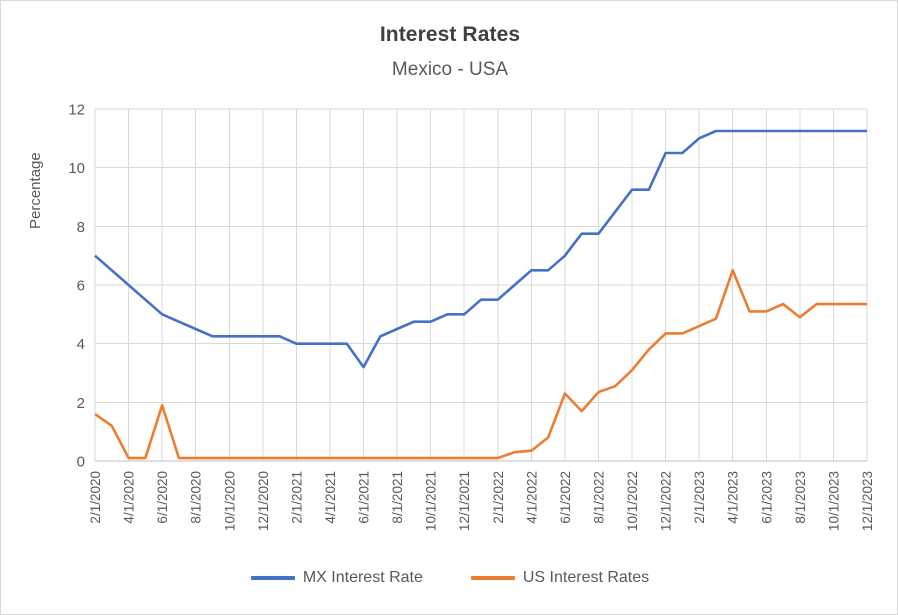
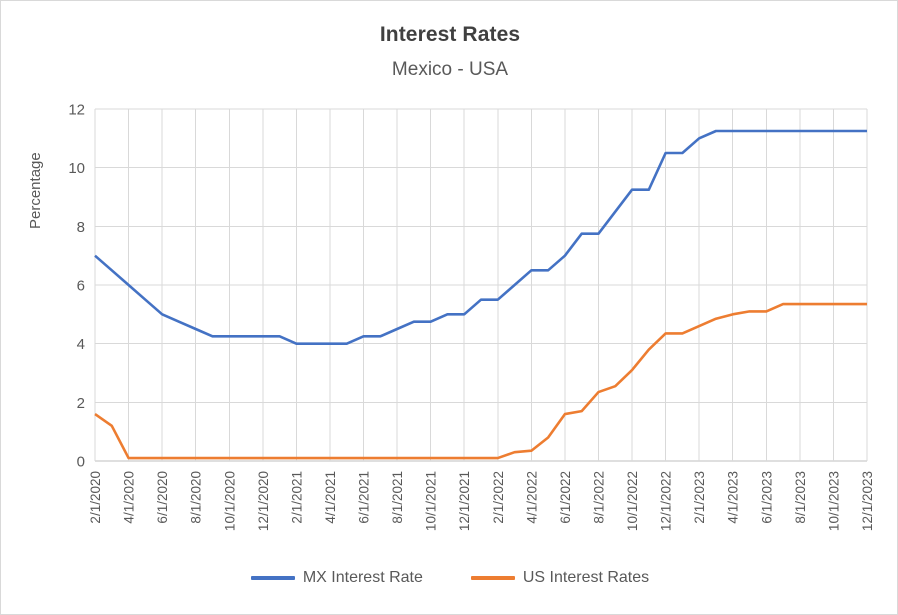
US Interest Rates/6/1/2020: 1.9 -> 0.1
MX Interest Rate/6/1/2021: 3.2 -> 4.2
US Interest Rates/6/1/2022: 2.3 -> 1.6
US Interest Rates/4/1/2023: 6.5 -> 5.0
US Interest Rates/8/1/2023: 4.9 -> 5.3
